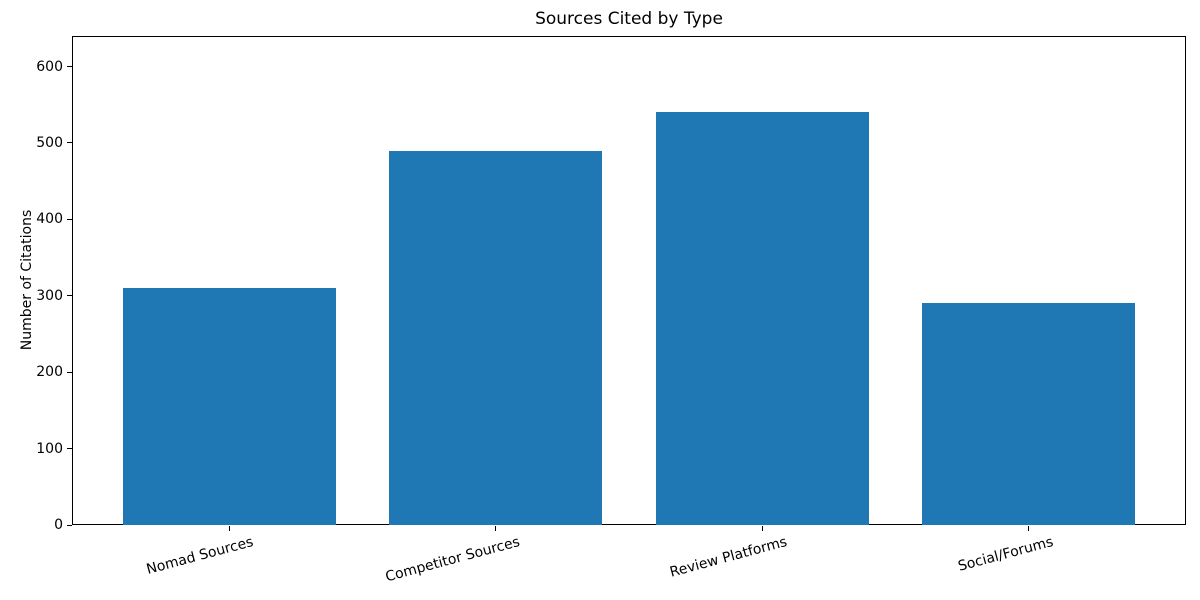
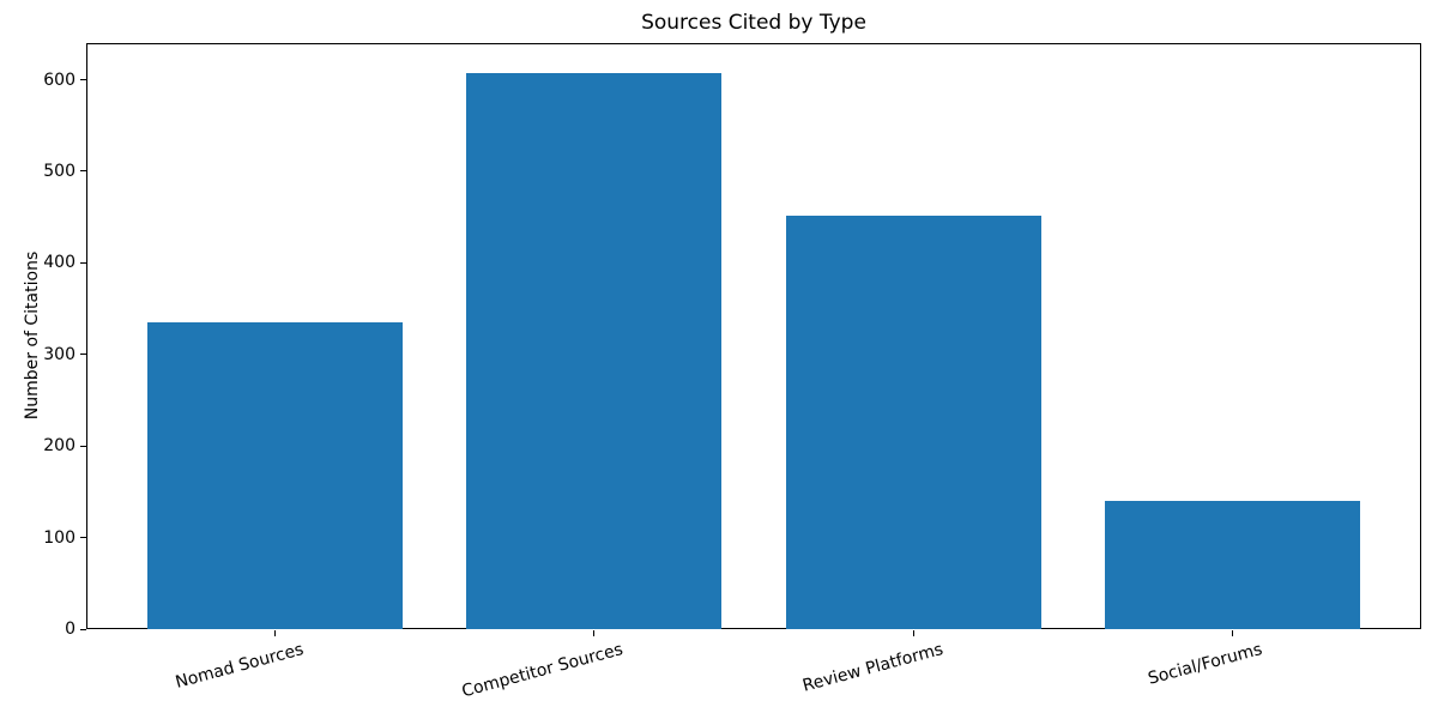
Nomad Sources: 310 -> 340
Competitor Sources: 490 -> 610
Review Platforms: 540 -> 450
Social/Forums: 290 -> 140
